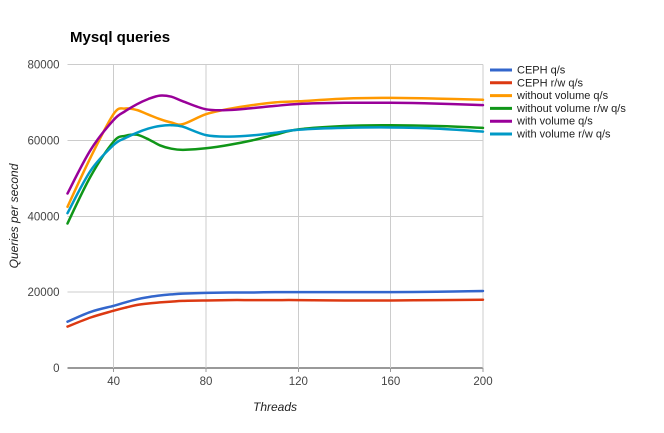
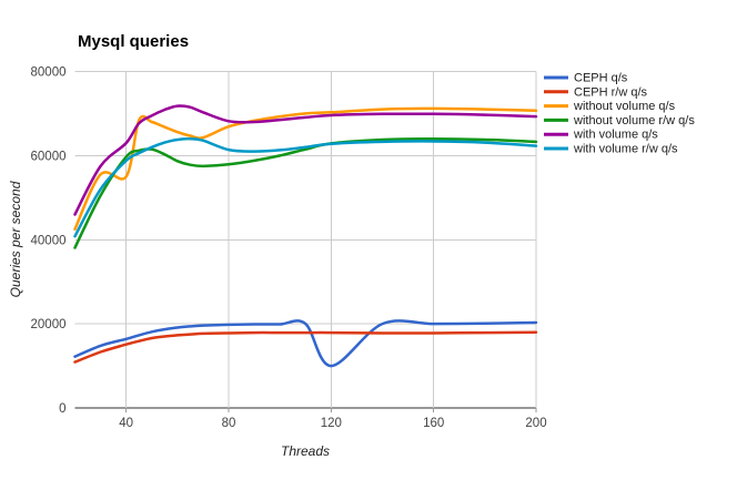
without volume q/s/40: 67000 -> 55000
with volume q/s/40: 65000 -> 63000
CEPH q/s/120: 20000 -> 10000
